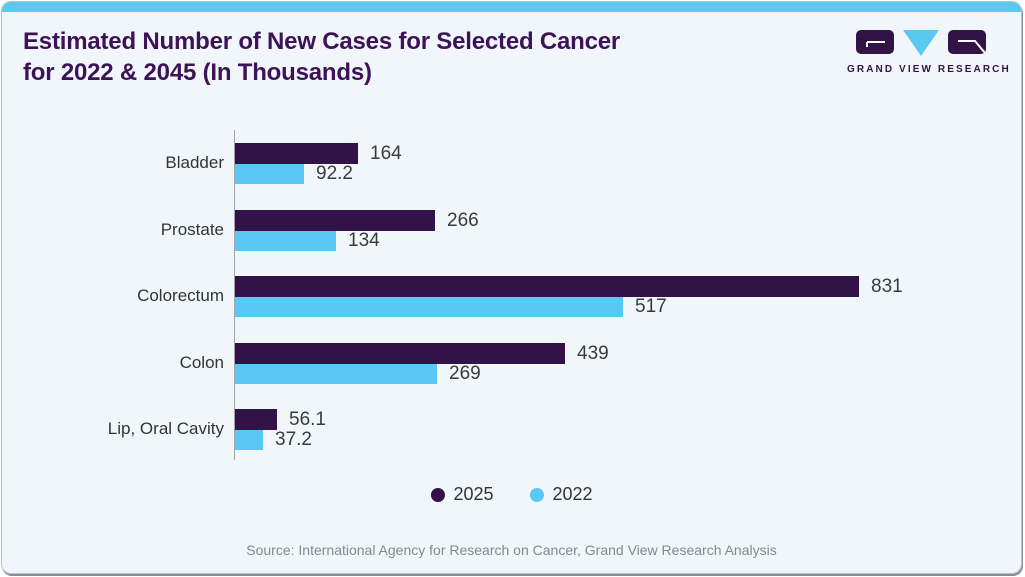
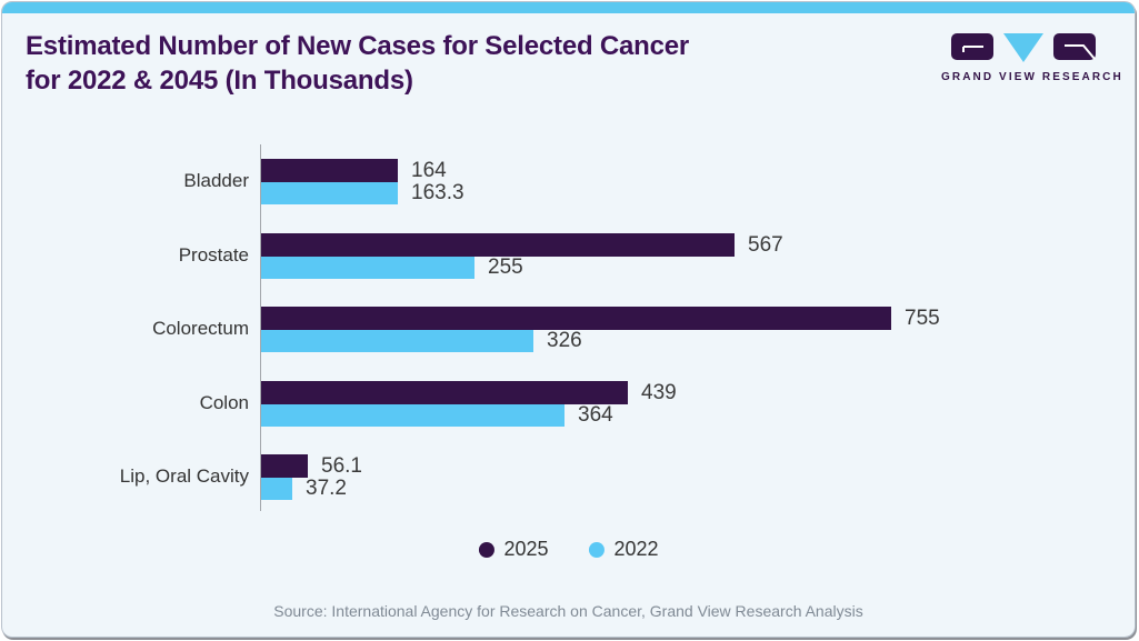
2022/Bladder: 92.2 -> 163.3
2025/Prostate: 266 -> 567
2022/Prostate: 134 -> 255
2025/Colorectum: 831 -> 755
2022/Colorectum: 517 -> 326
2022/Colon: 269 -> 364
